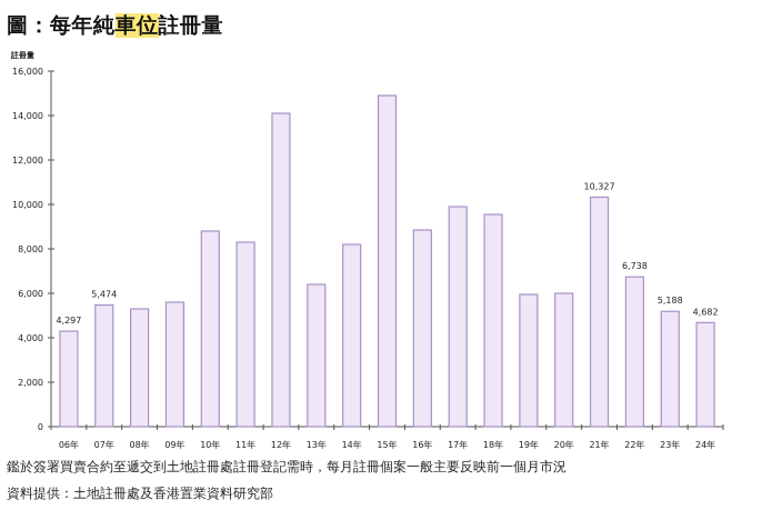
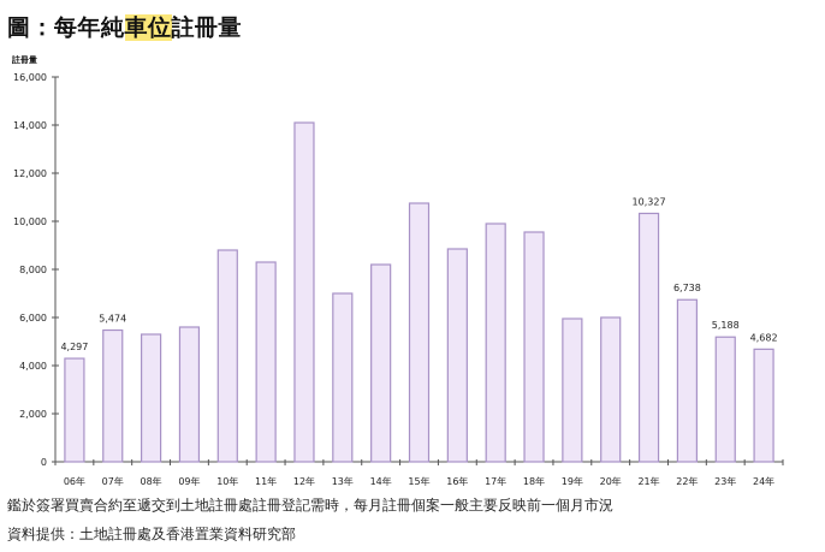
13年: 6400 -> 7000
15年: 14900 -> 10800
